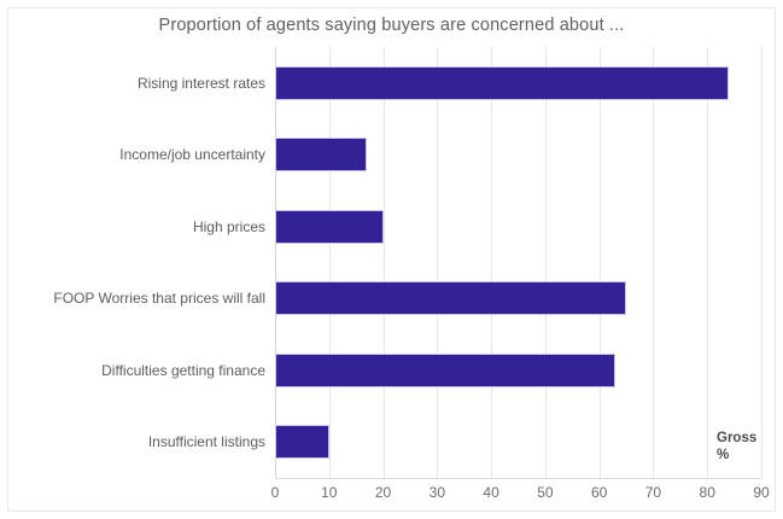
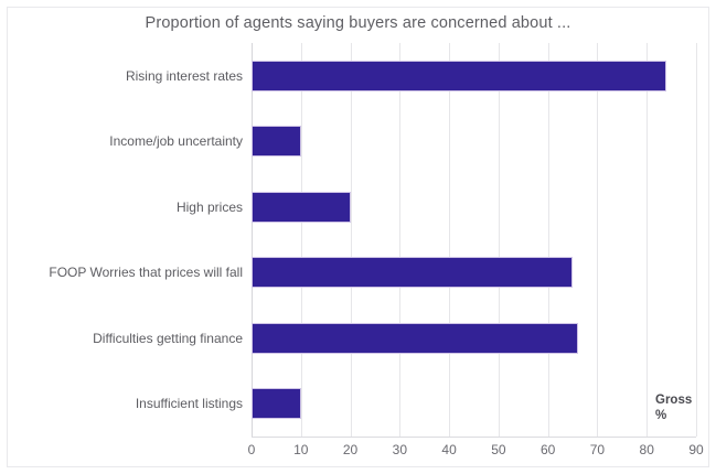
Income/job uncertainty: 17 -> 10
Difficulties getting finance: 63 -> 66
